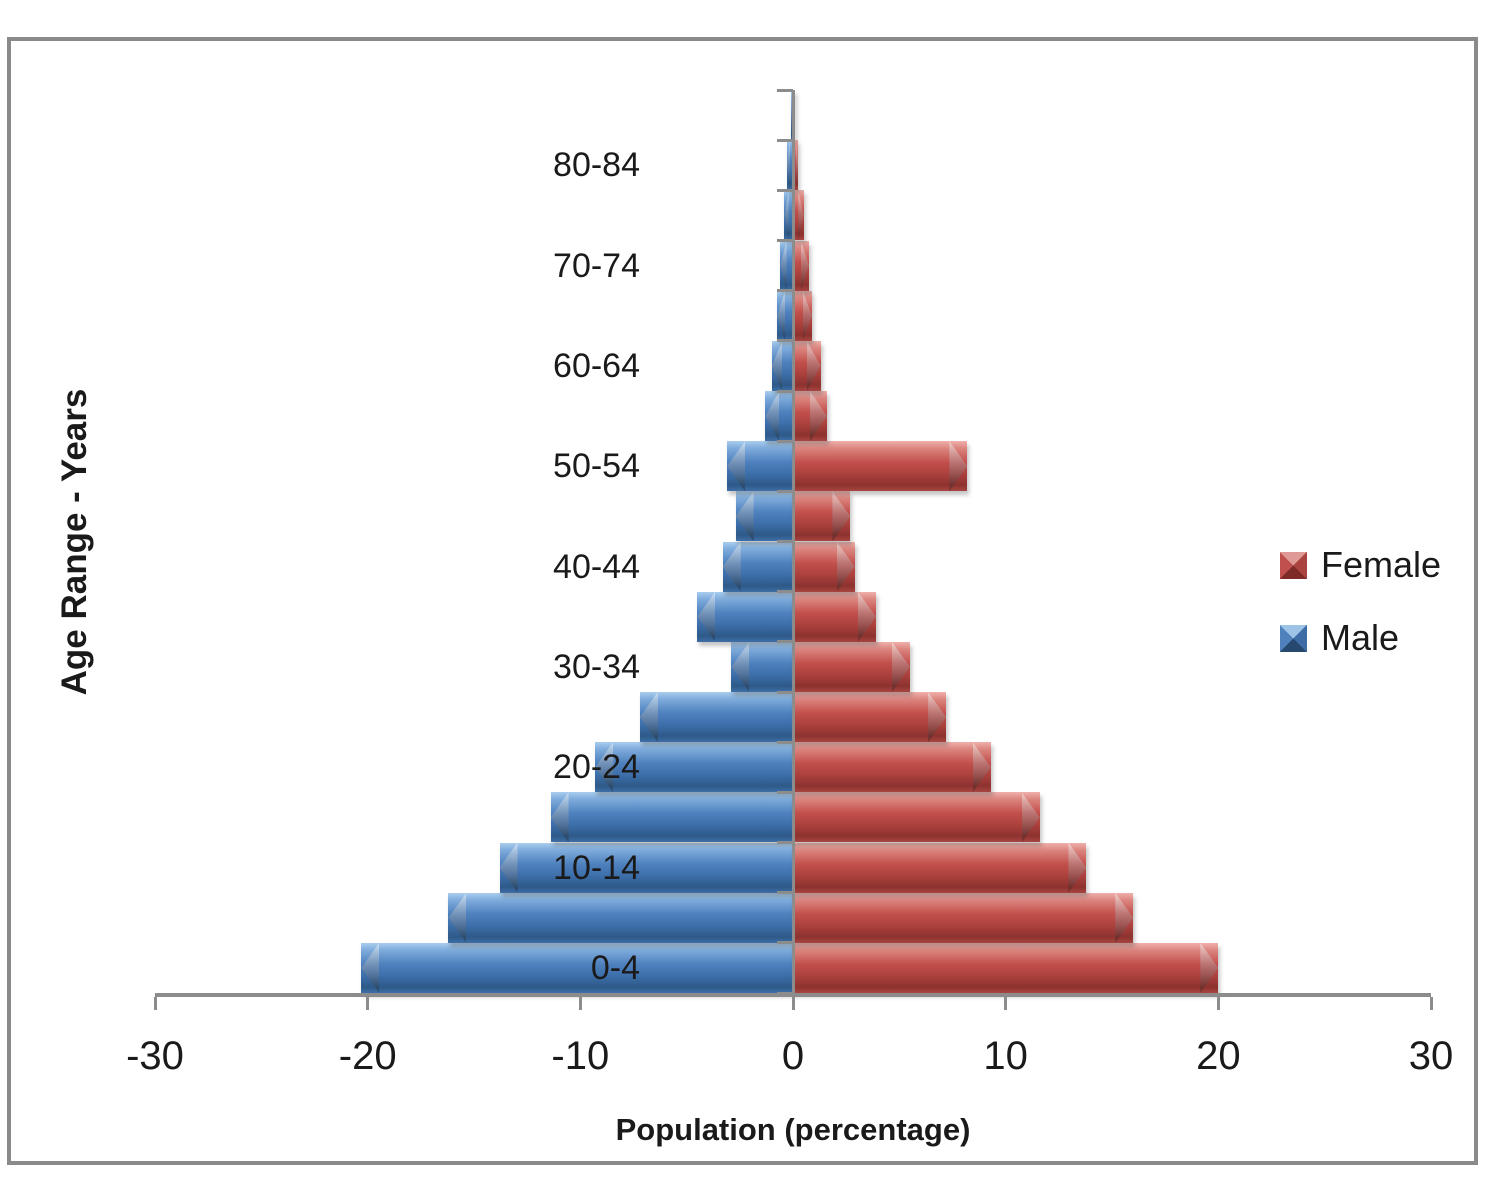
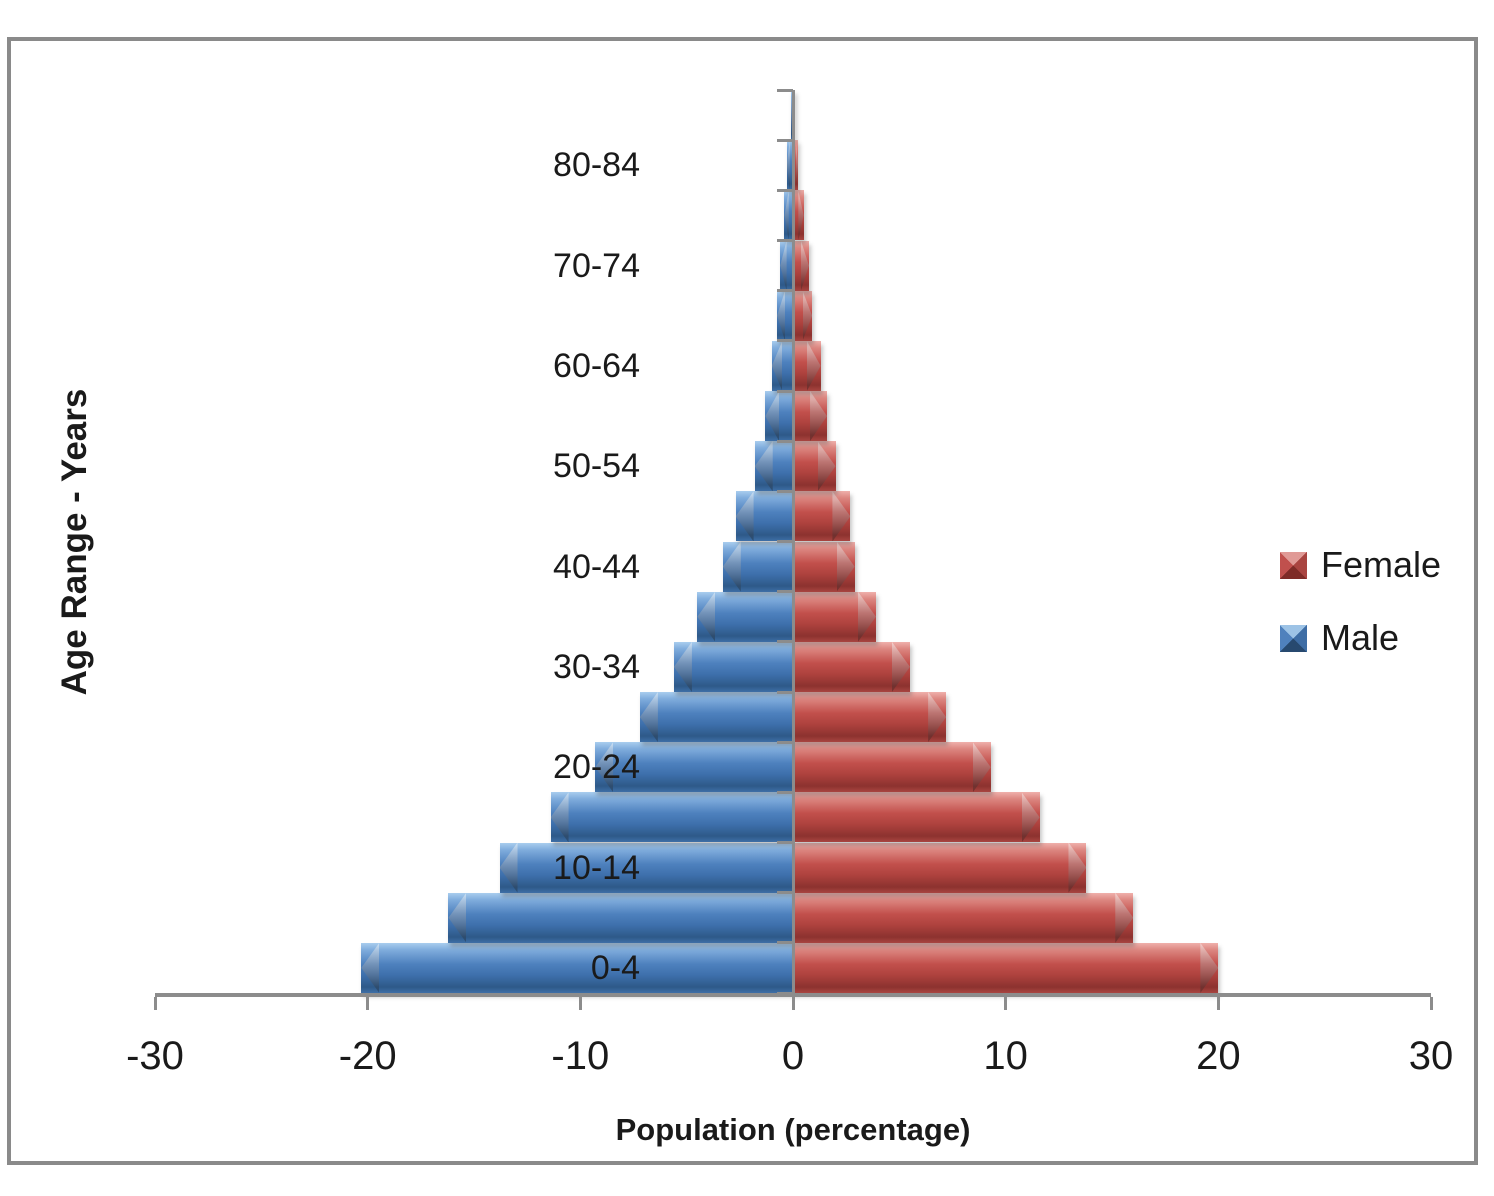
Male/30-34: -2.9 -> -5.6
Male/50-54: -3.1 -> -1.8
Female/50-54: 8.2 -> 2.0
